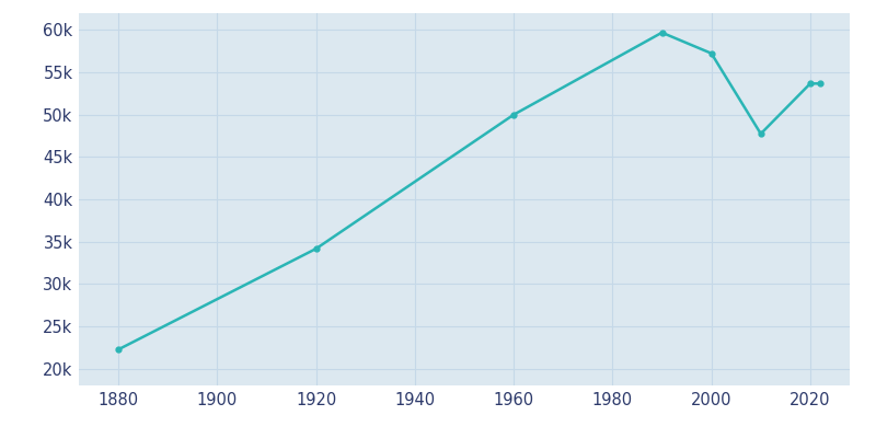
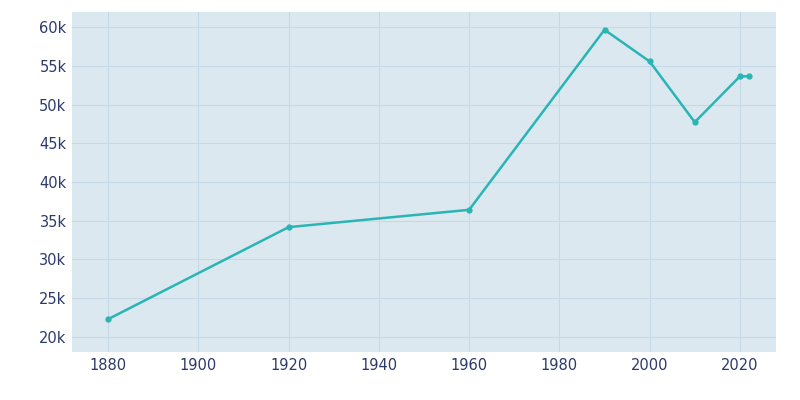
1960: 50.0k -> 36.4k
2000: 57.2k -> 55.6k
